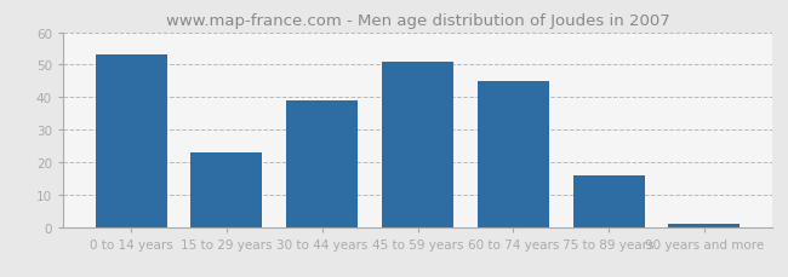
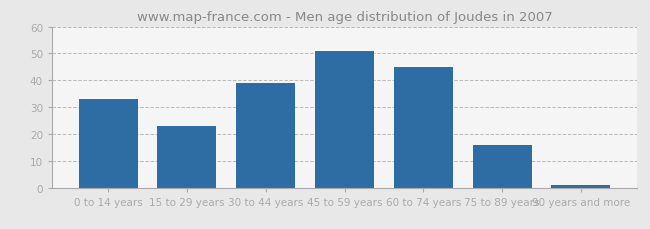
0 to 14 years: 53 -> 33
